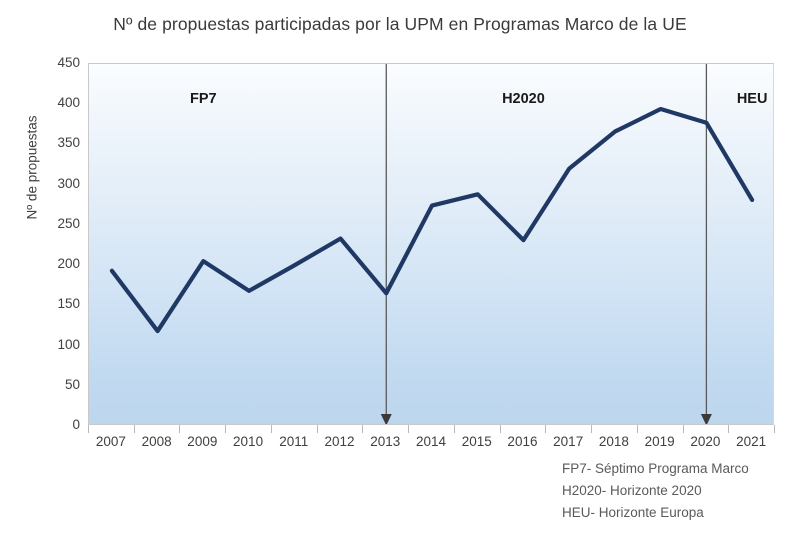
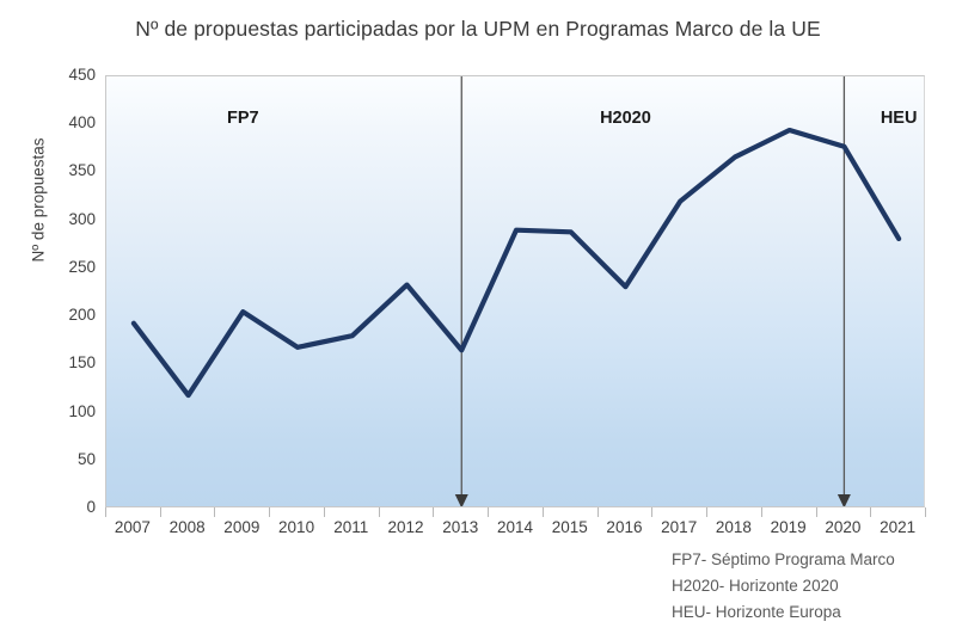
2011: 200 -> 180
2014: 270 -> 290
